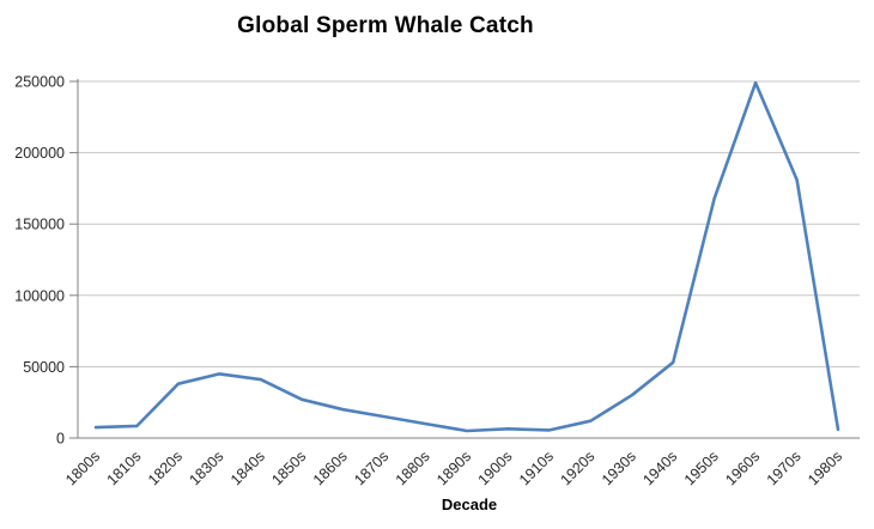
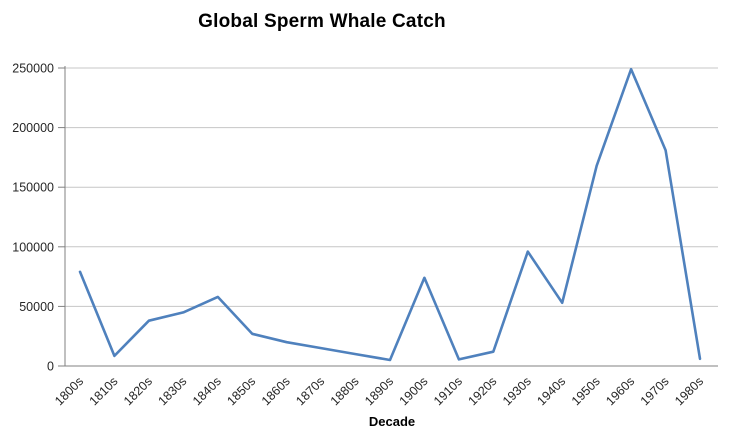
1800s: 8000 -> 79000
1840s: 41000 -> 58000
1900s: 6000 -> 74000
1930s: 30000 -> 96000
